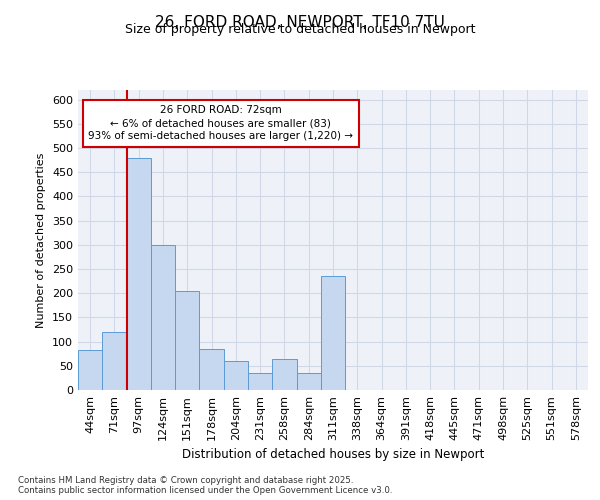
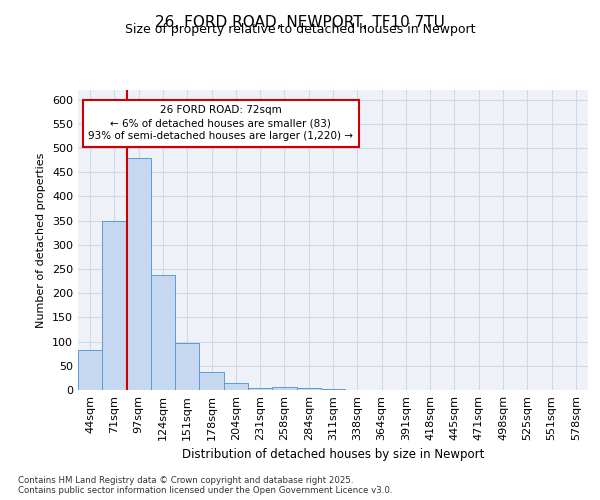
71sqm: 120 -> 350
124sqm: 300 -> 237
151sqm: 205 -> 97
178sqm: 85 -> 37
204sqm: 60 -> 15
231sqm: 35 -> 5
258sqm: 65 -> 7
284sqm: 35 -> 5
311sqm: 235 -> 2
